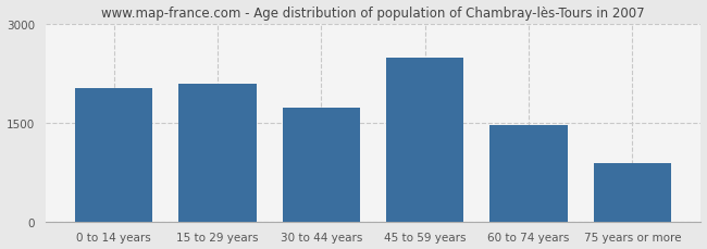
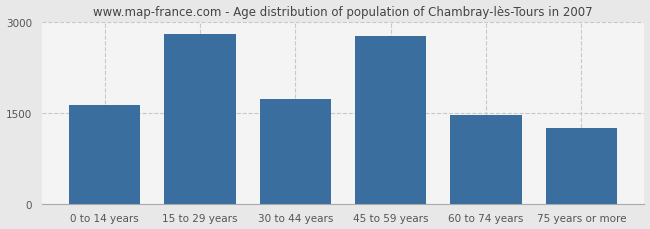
0 to 14 years: 2020 -> 1620
15 to 29 years: 2080 -> 2800
45 to 59 years: 2480 -> 2760
75 years or more: 880 -> 1250
